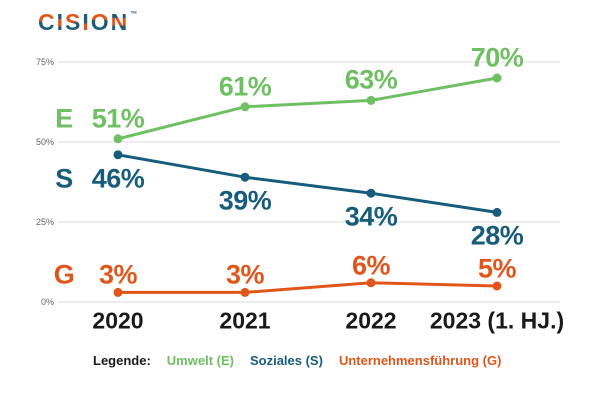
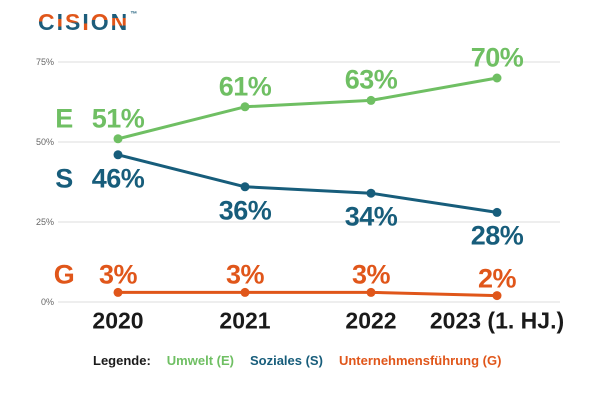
Soziales (S)/2021: 39% -> 36%
Unternehmensführung (G)/2022: 6% -> 3%
Unternehmensführung (G)/2023 (1. HJ.): 5% -> 2%
